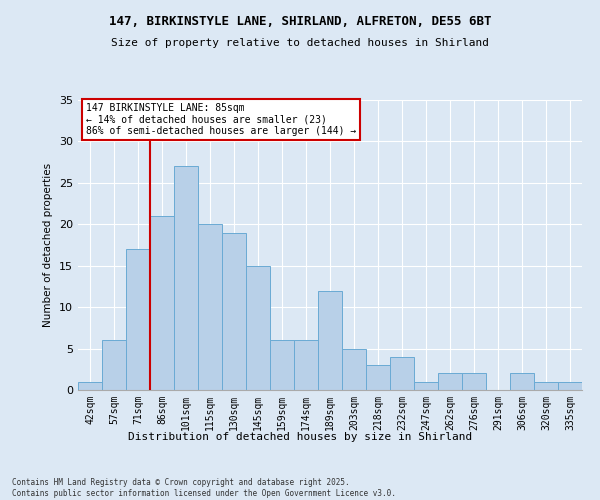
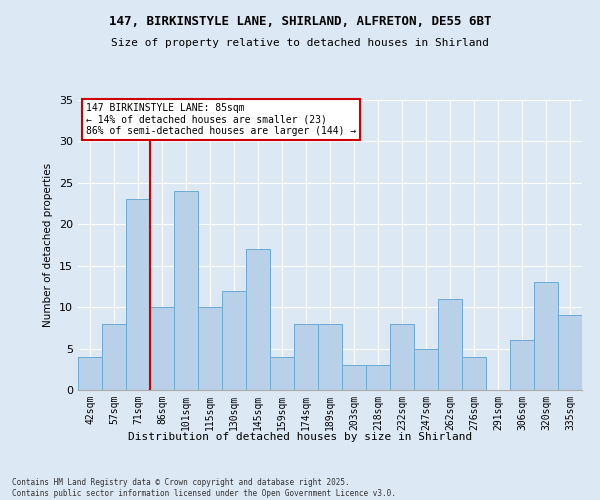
42sqm: 1 -> 4
57sqm: 6 -> 8
71sqm: 17 -> 23
86sqm: 21 -> 10
101sqm: 27 -> 24
115sqm: 20 -> 10
130sqm: 19 -> 12
145sqm: 15 -> 17
159sqm: 6 -> 4
174sqm: 6 -> 8
189sqm: 12 -> 8
203sqm: 5 -> 3
232sqm: 4 -> 8
247sqm: 1 -> 5
262sqm: 2 -> 11
276sqm: 2 -> 4
306sqm: 2 -> 6
320sqm: 1 -> 13
335sqm: 1 -> 9
